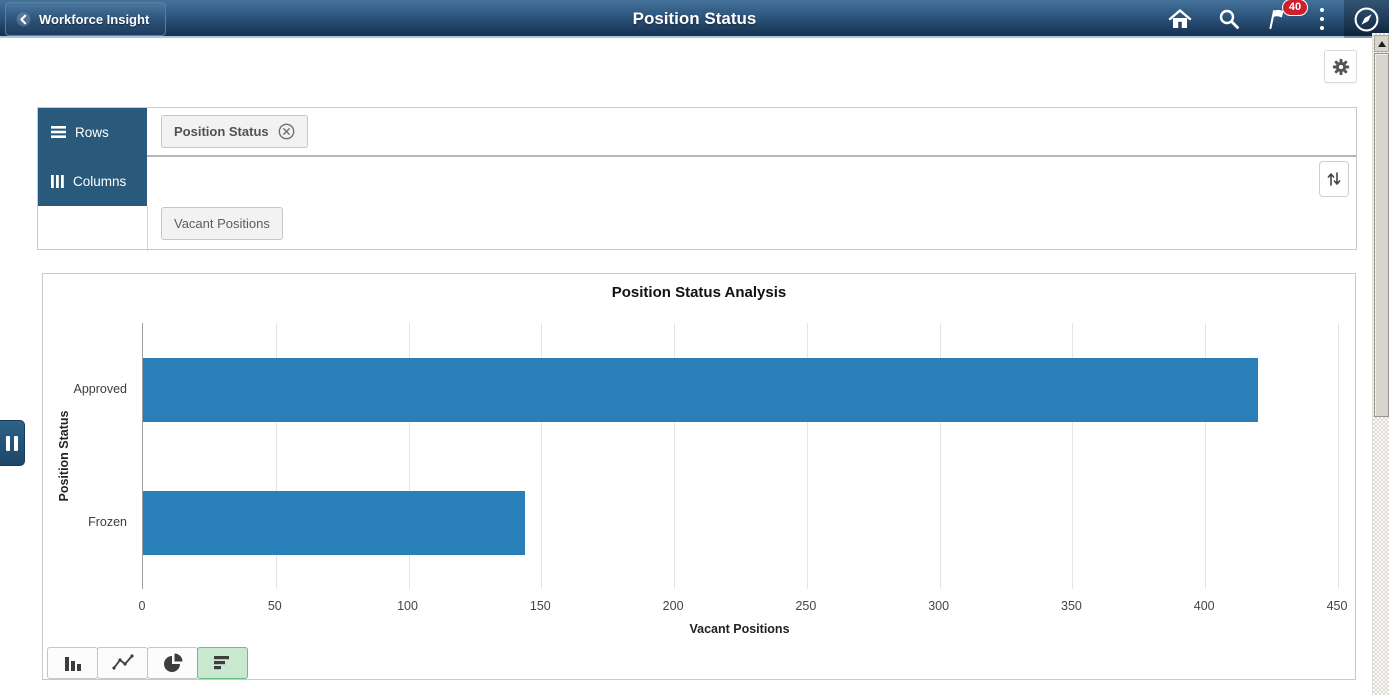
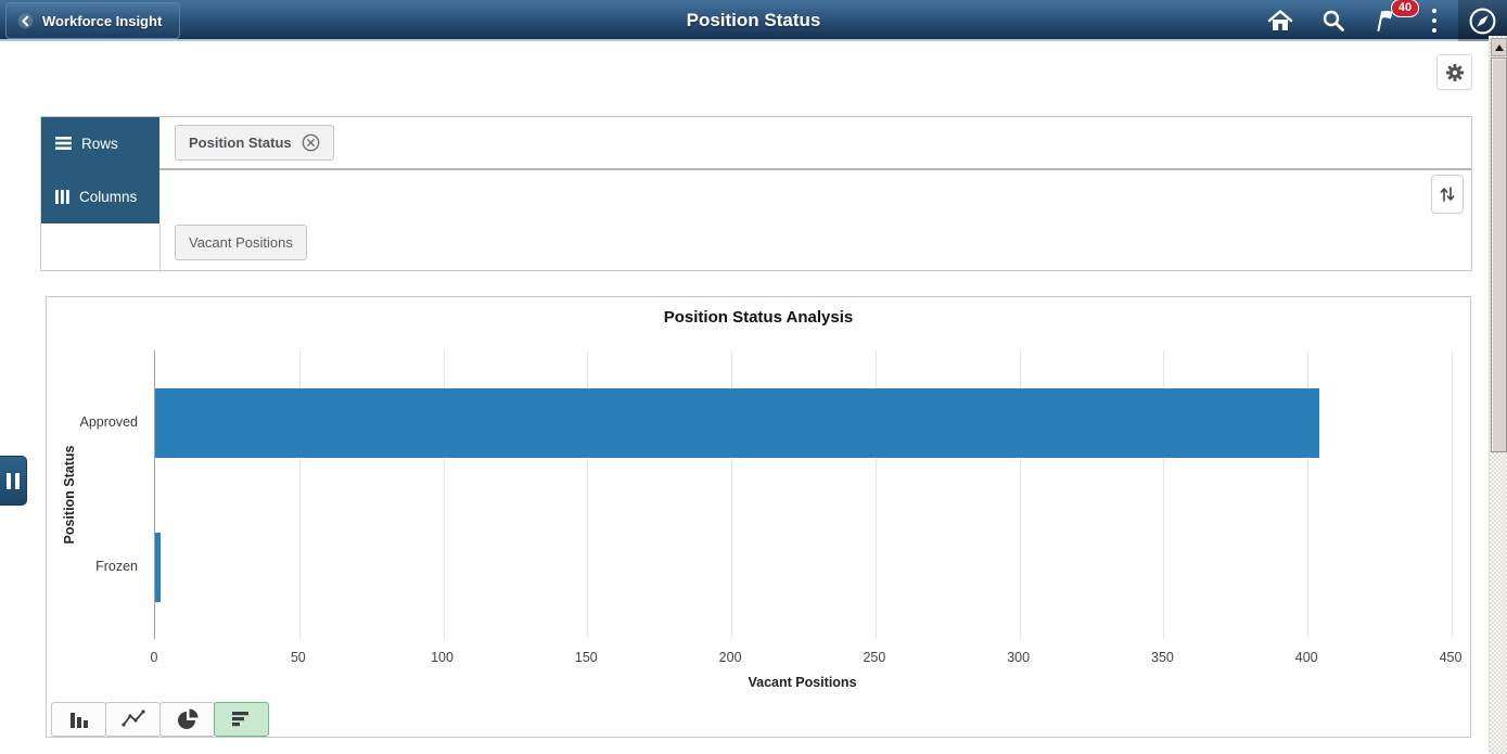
Approved: 420 -> 404
Frozen: 144 -> 2
